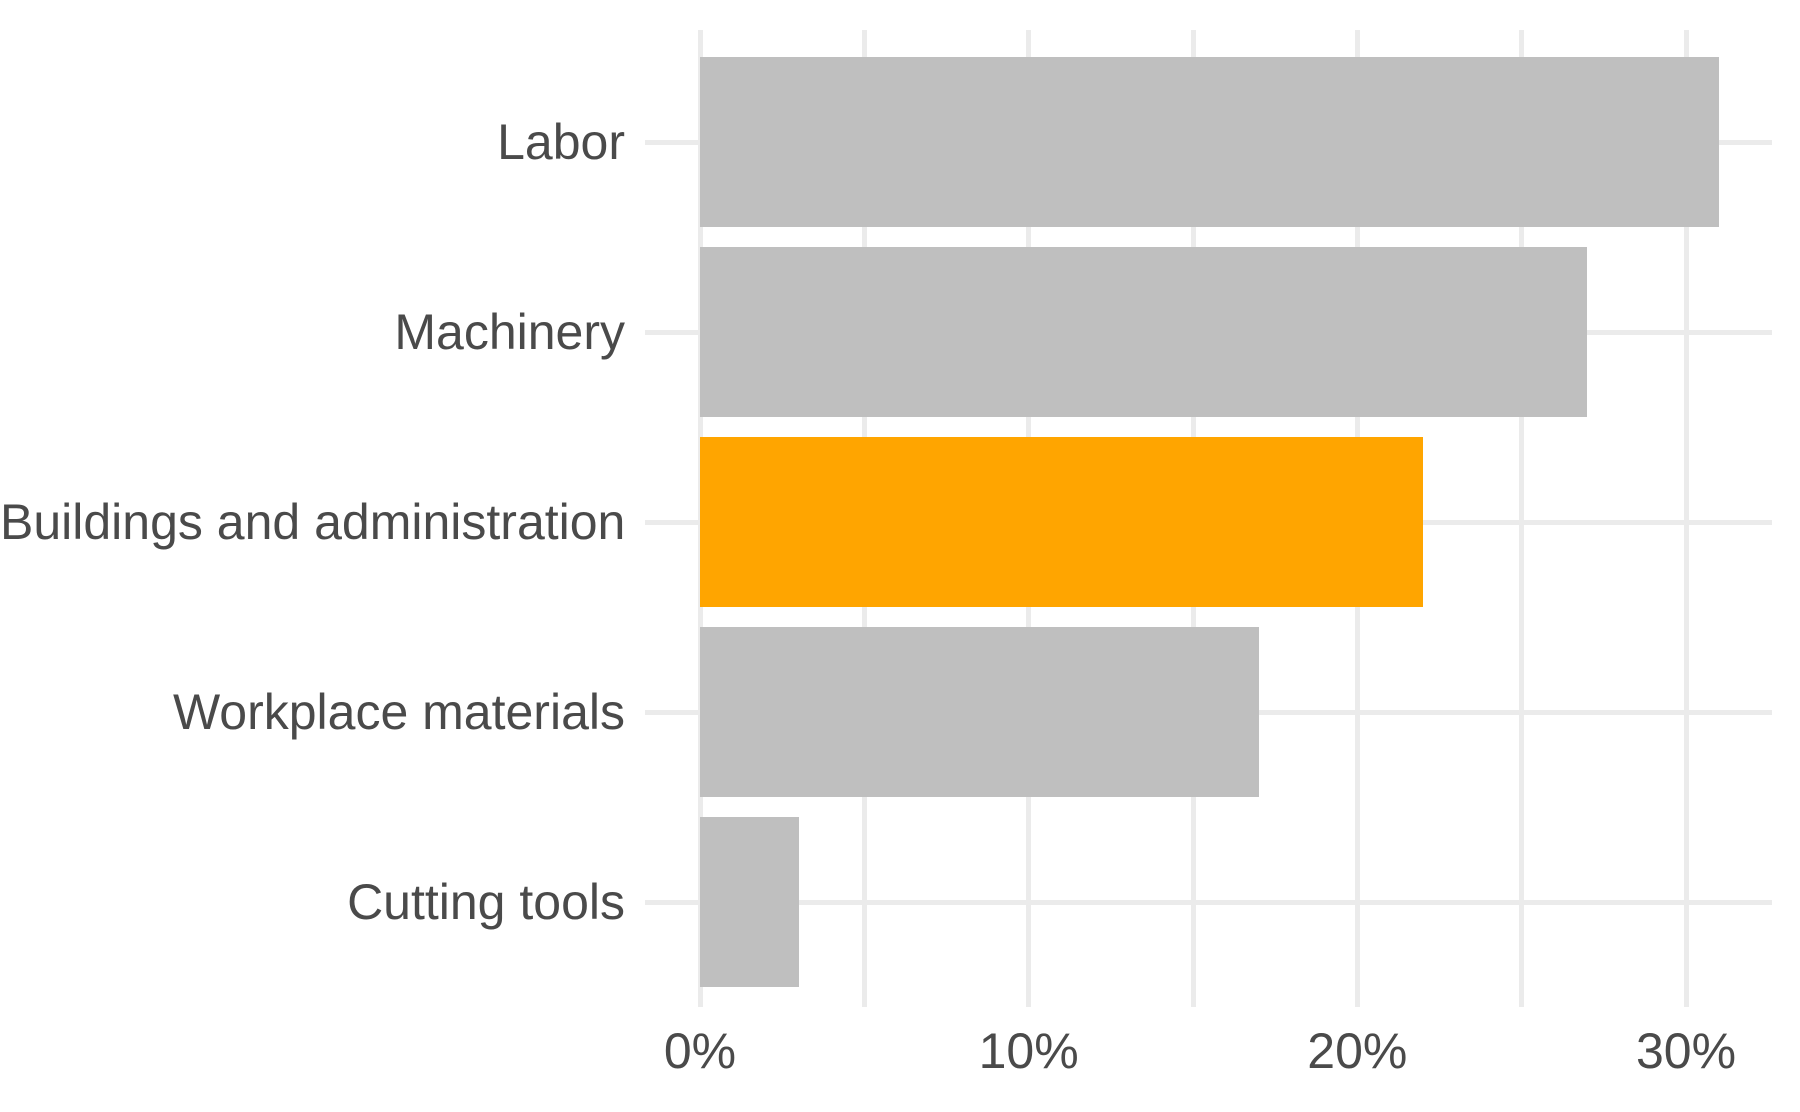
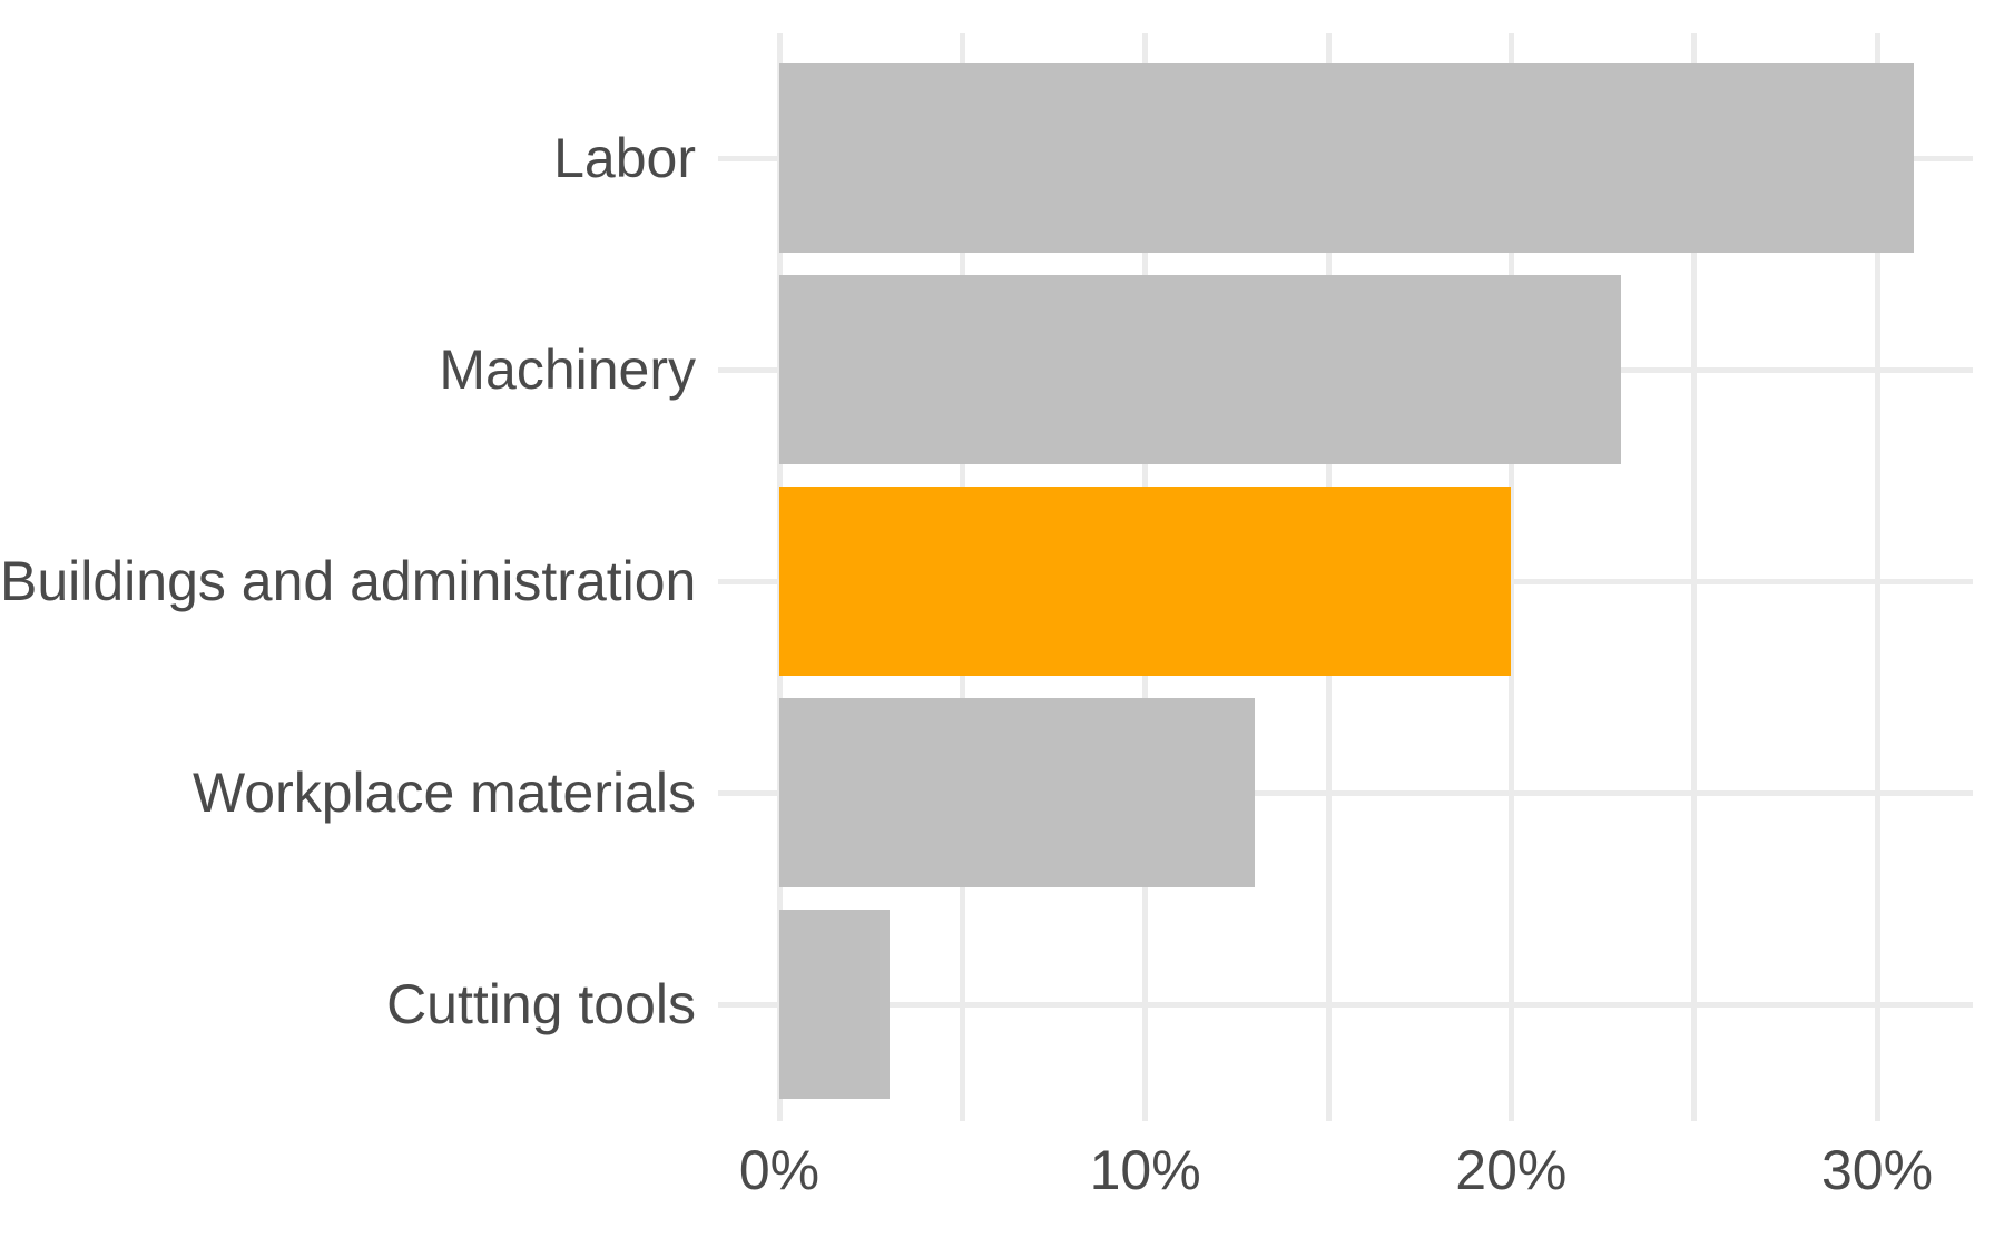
Machinery: 27% -> 23%
Buildings and administration: 22% -> 20%
Workplace materials: 17% -> 13%
